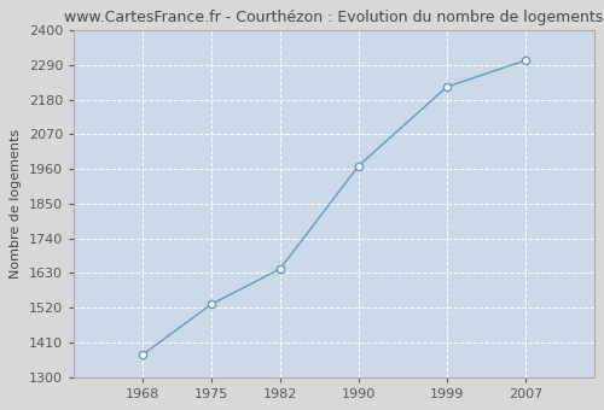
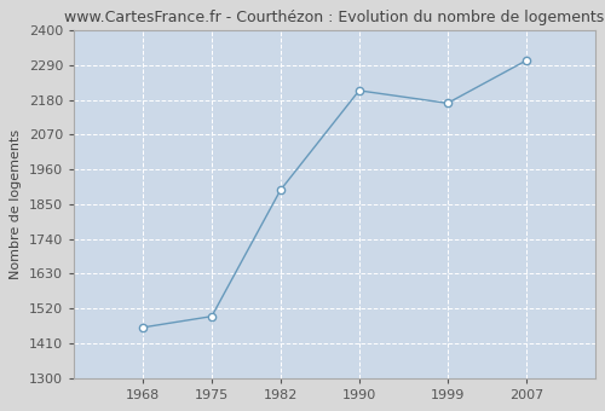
1968: 1371 -> 1460
1975: 1531 -> 1495
1982: 1643 -> 1895
1990: 1970 -> 2210
1999: 2221 -> 2170
